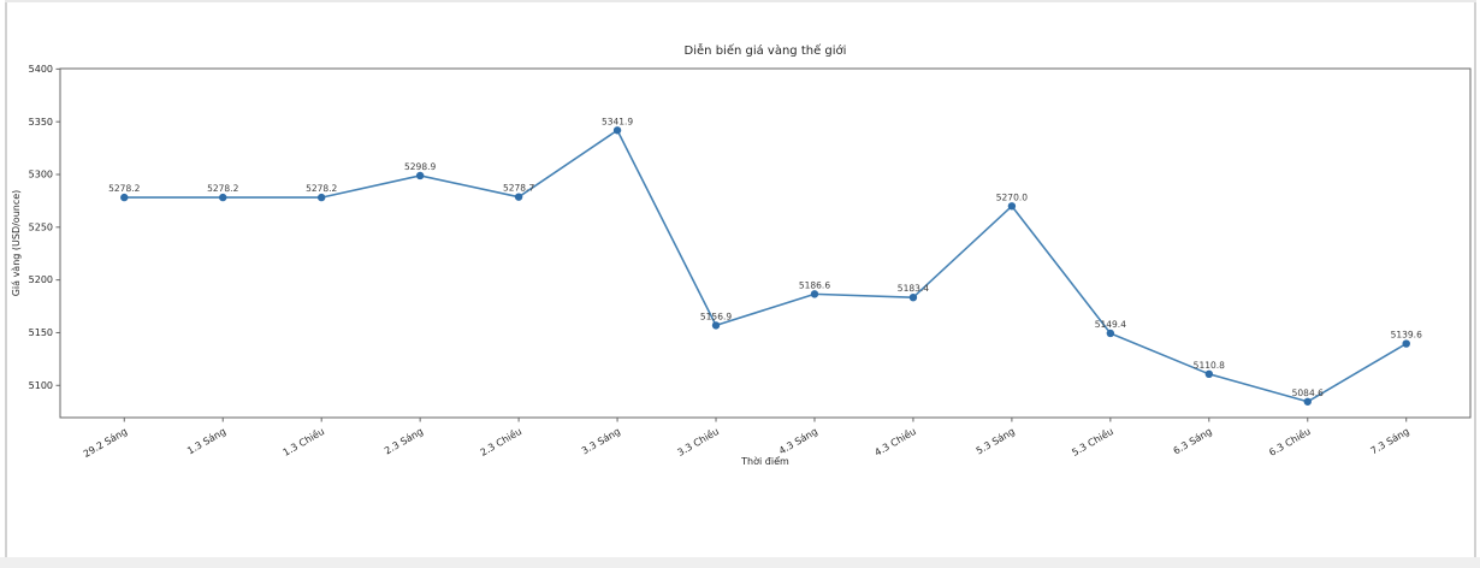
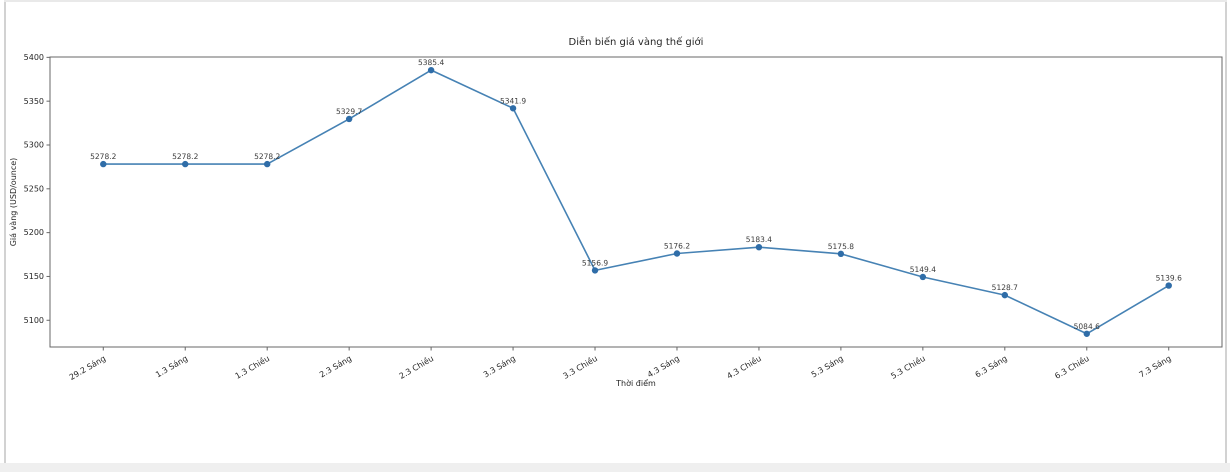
2.3 Sáng: 5298.9 -> 5329.7
2.3 Chiều: 5278.7 -> 5385.4
4.3 Sáng: 5186.6 -> 5176.2
5.3 Sáng: 5270.0 -> 5175.8
6.3 Sáng: 5110.8 -> 5128.7
